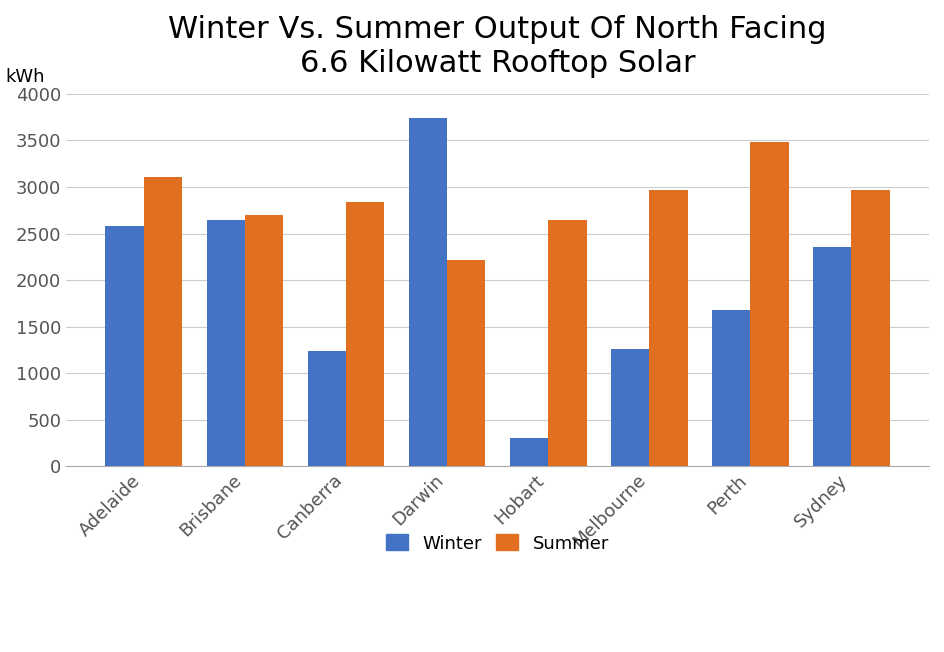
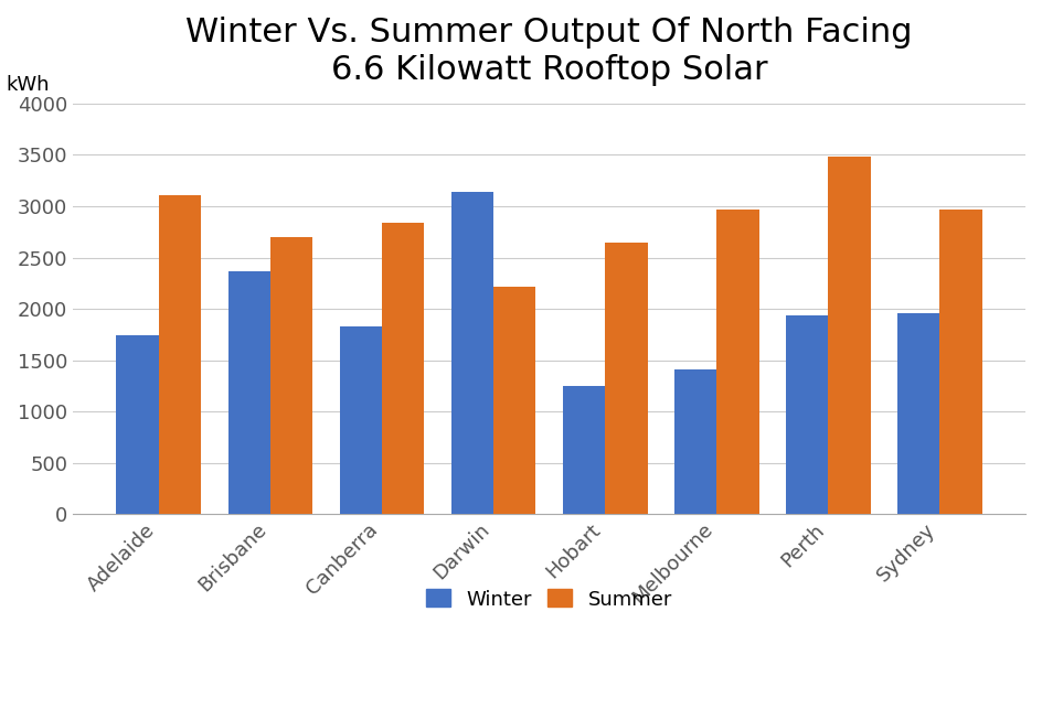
Winter/Adelaide: 2580 -> 1740
Winter/Brisbane: 2640 -> 2370
Winter/Canberra: 1240 -> 1830
Winter/Darwin: 3740 -> 3140
Winter/Hobart: 300 -> 1250
Winter/Melbourne: 1260 -> 1410
Winter/Perth: 1680 -> 1940
Winter/Sydney: 2360 -> 1960
